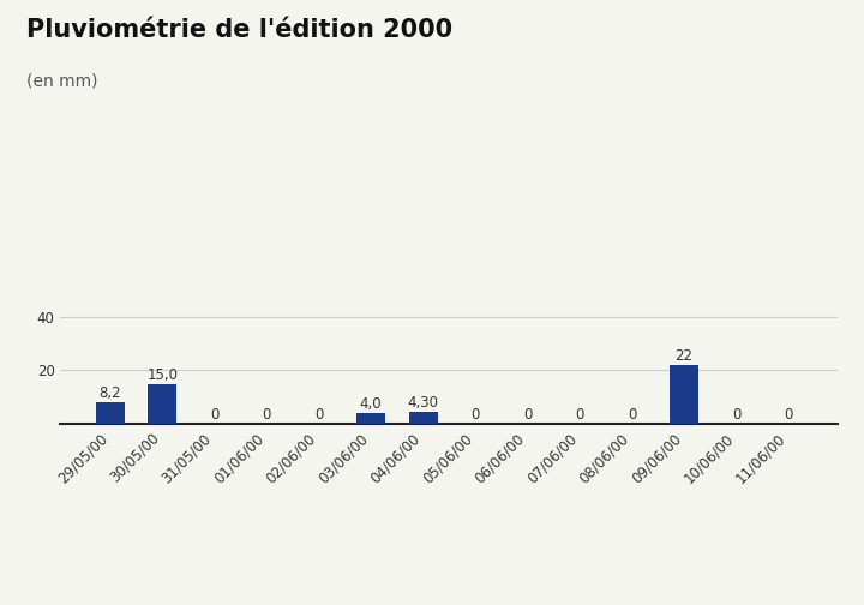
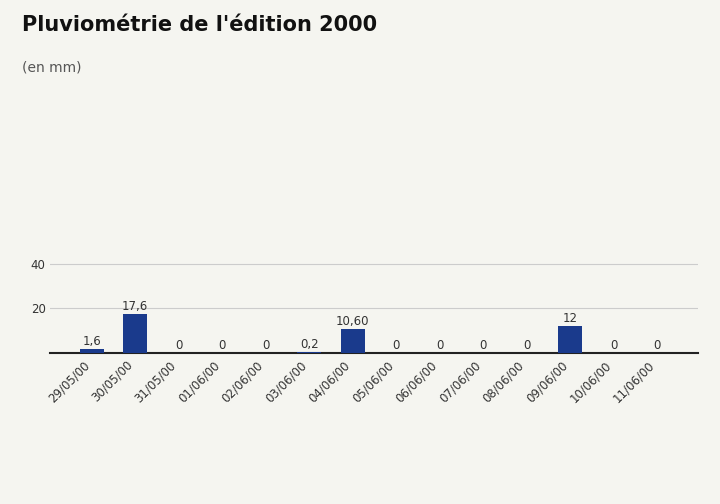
29/05/00: 8,2 -> 1,6
30/05/00: 15,0 -> 17,6
03/06/00: 4,0 -> 0,2
04/06/00: 4,30 -> 10,60
09/06/00: 22 -> 12
